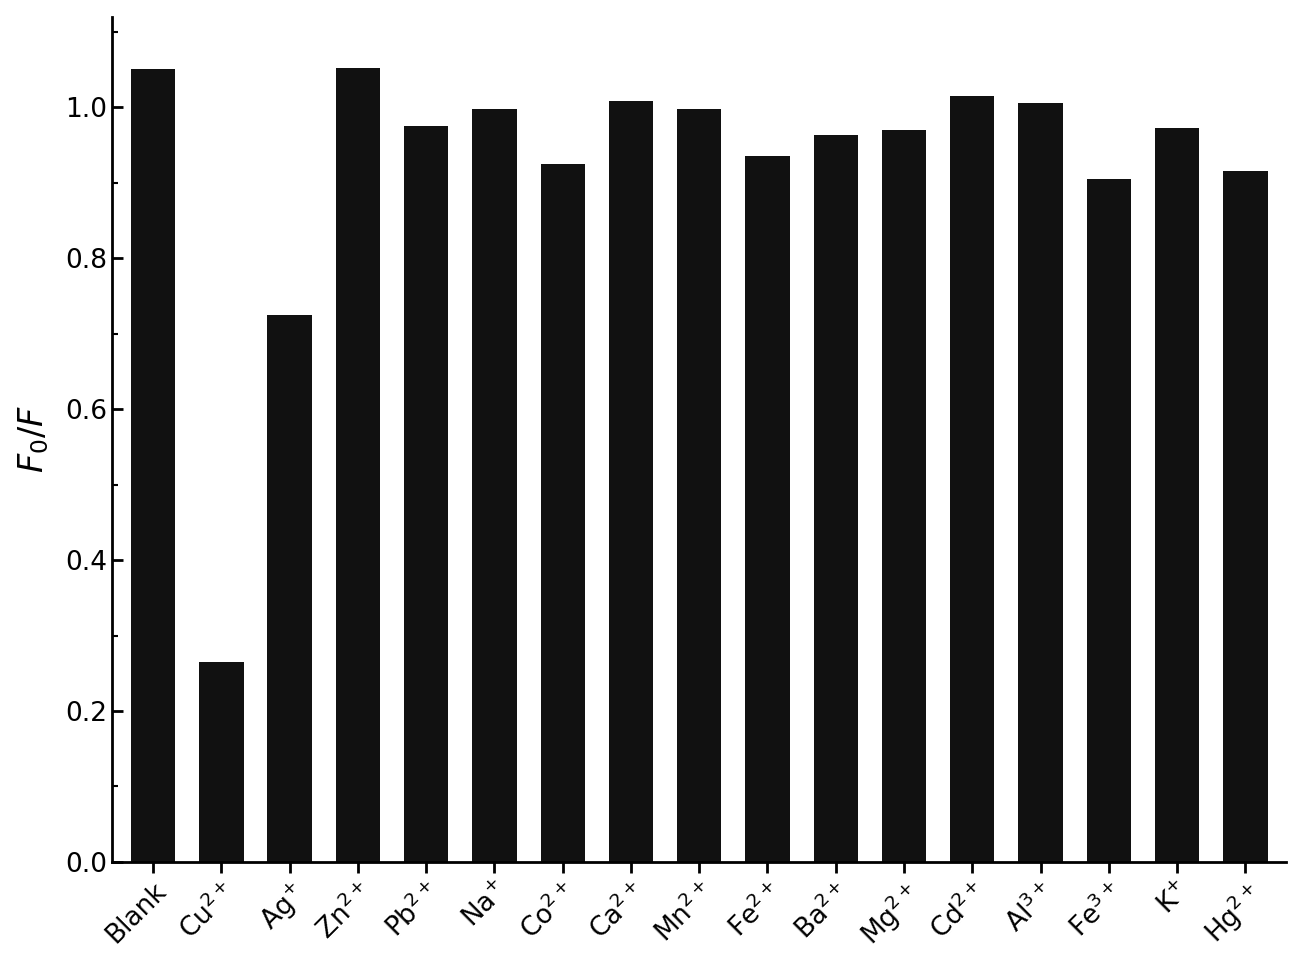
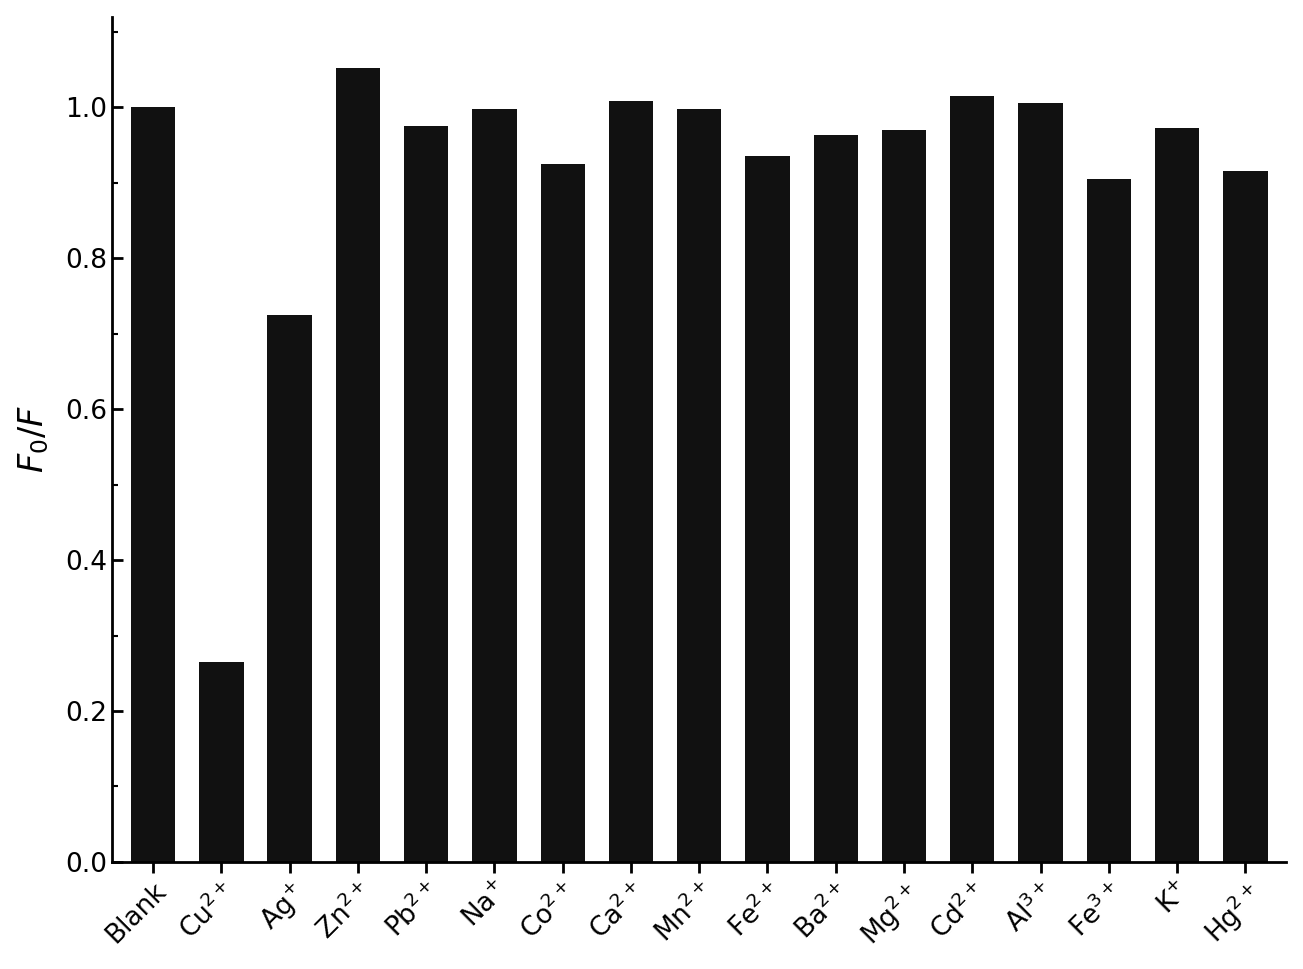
Blank: 1.050 -> 1.000
